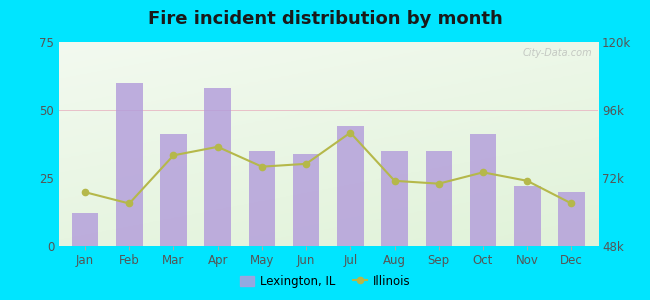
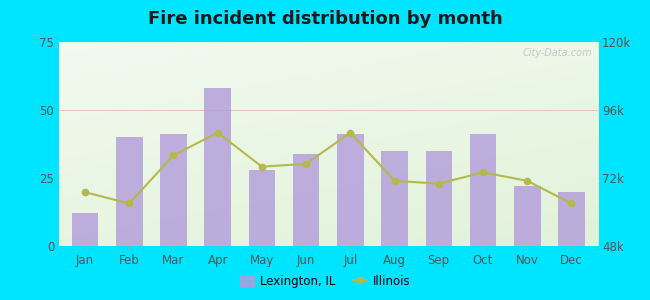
Lexington, IL/Feb: 60 -> 40
Illinois/Apr: 83k -> 88k
Lexington, IL/May: 35 -> 28
Lexington, IL/Jul: 44 -> 41
